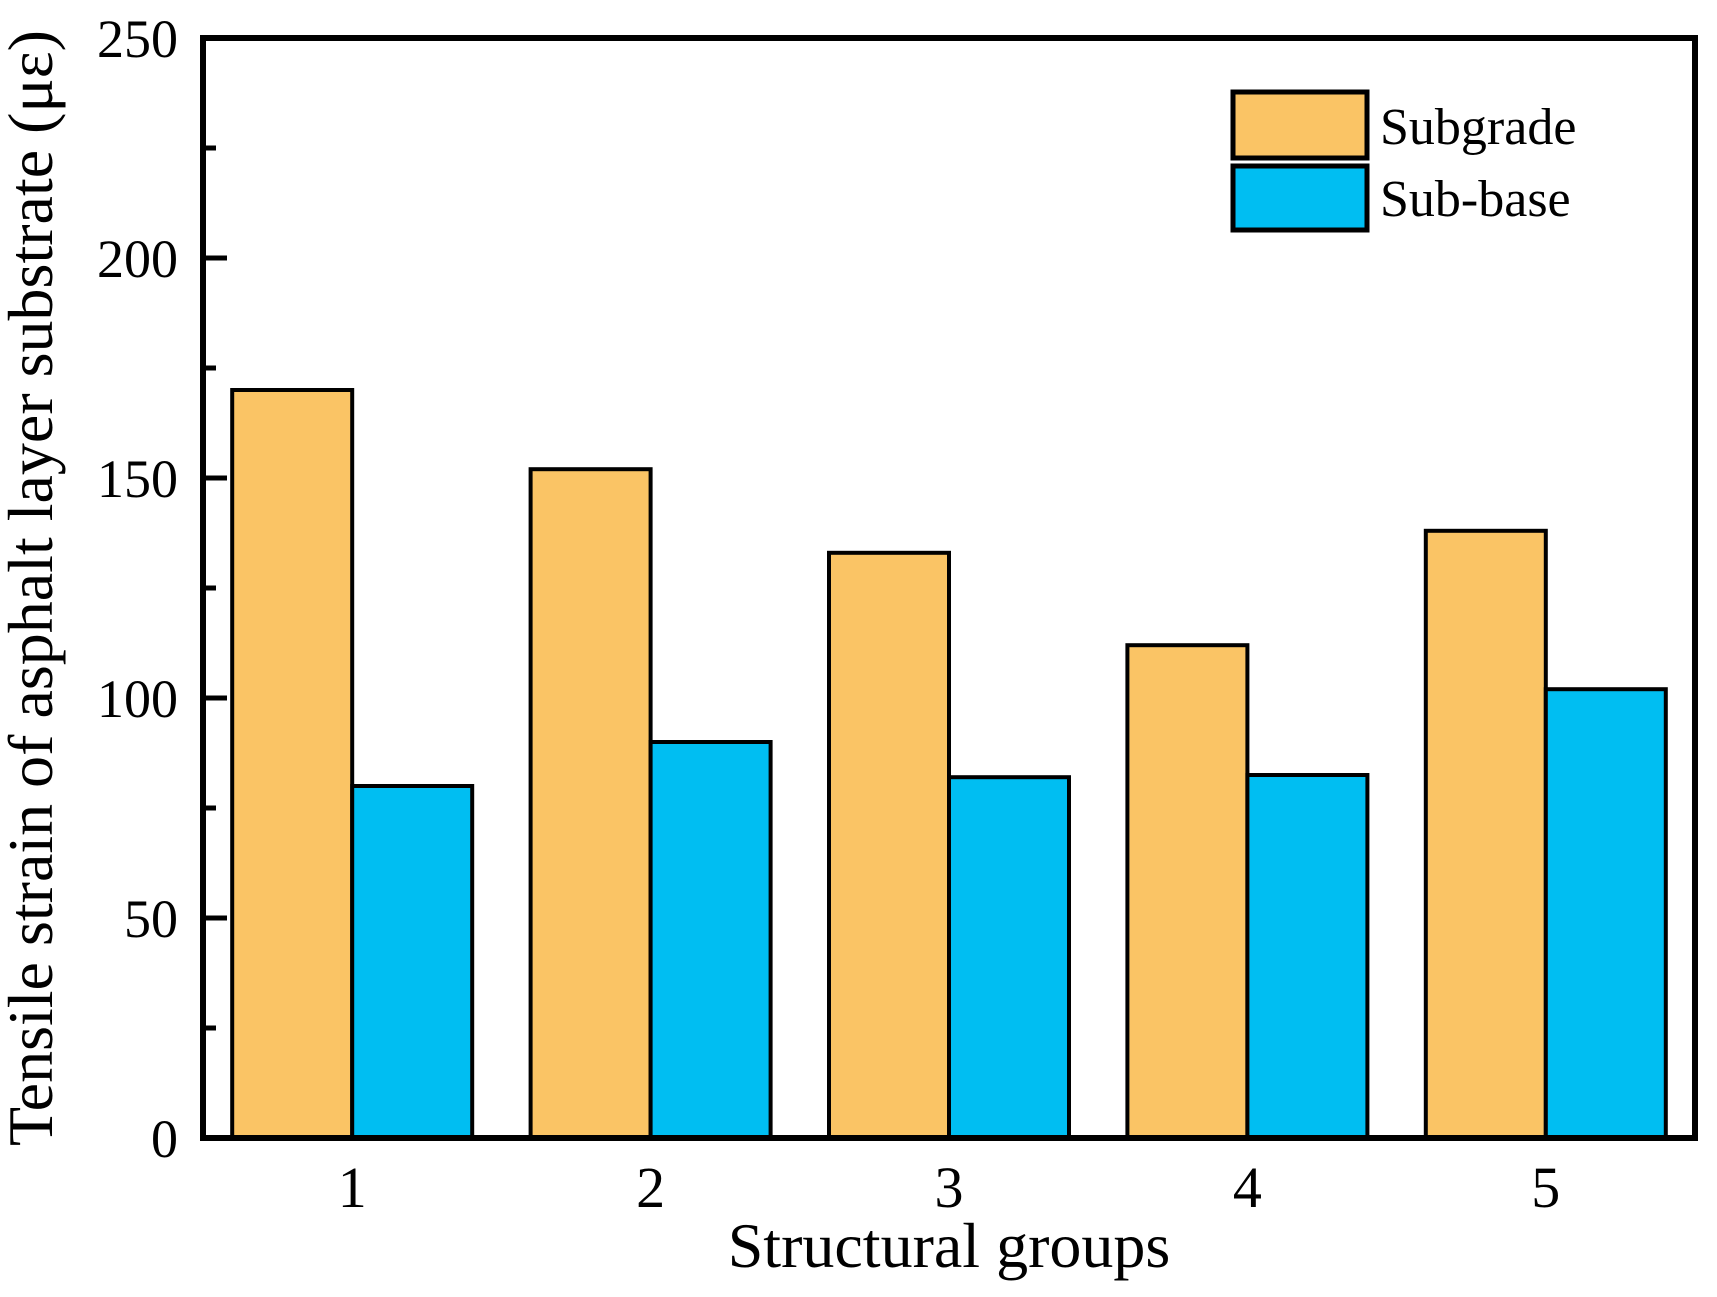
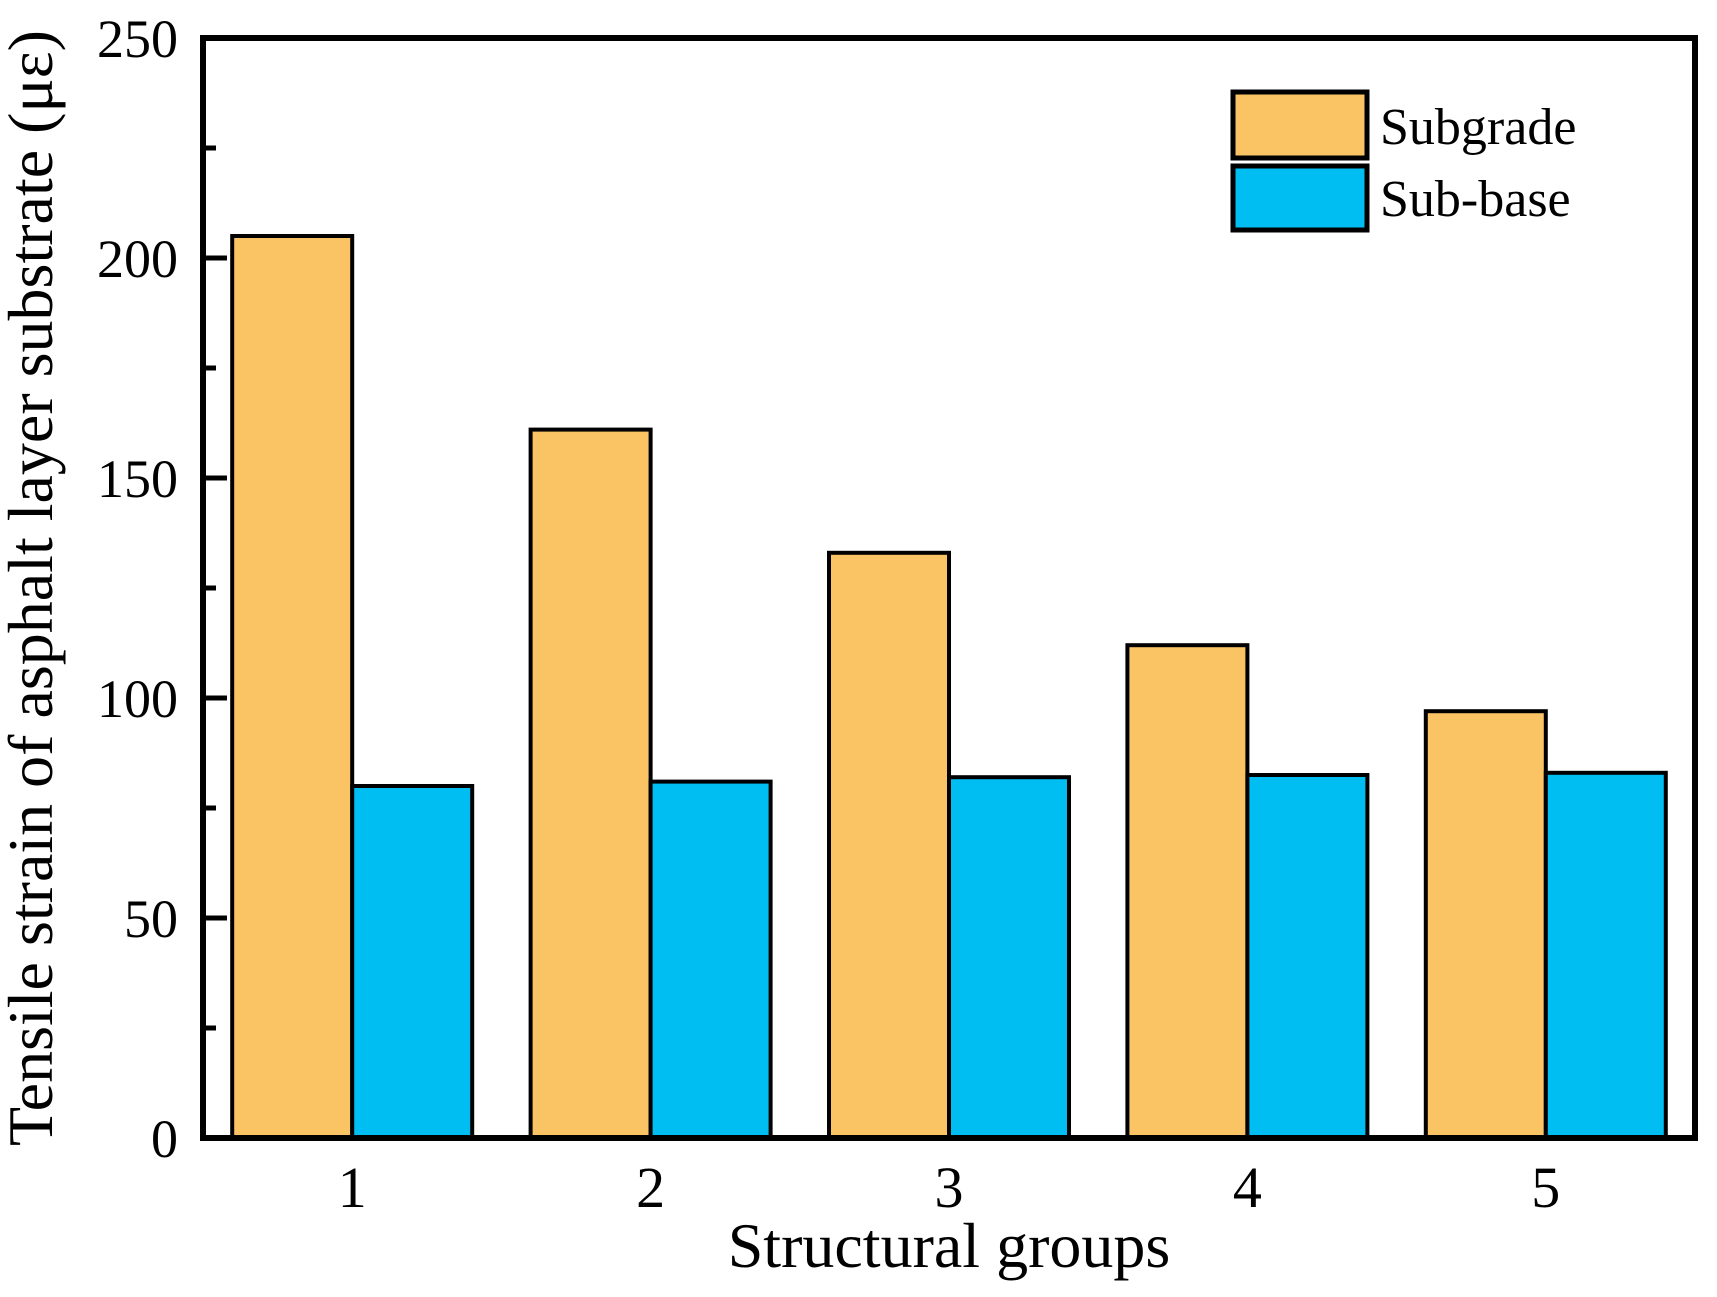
Subgrade/1: 170 -> 205
Subgrade/2: 152 -> 161
Sub-base/2: 90 -> 81
Subgrade/5: 138 -> 97
Sub-base/5: 102 -> 83
